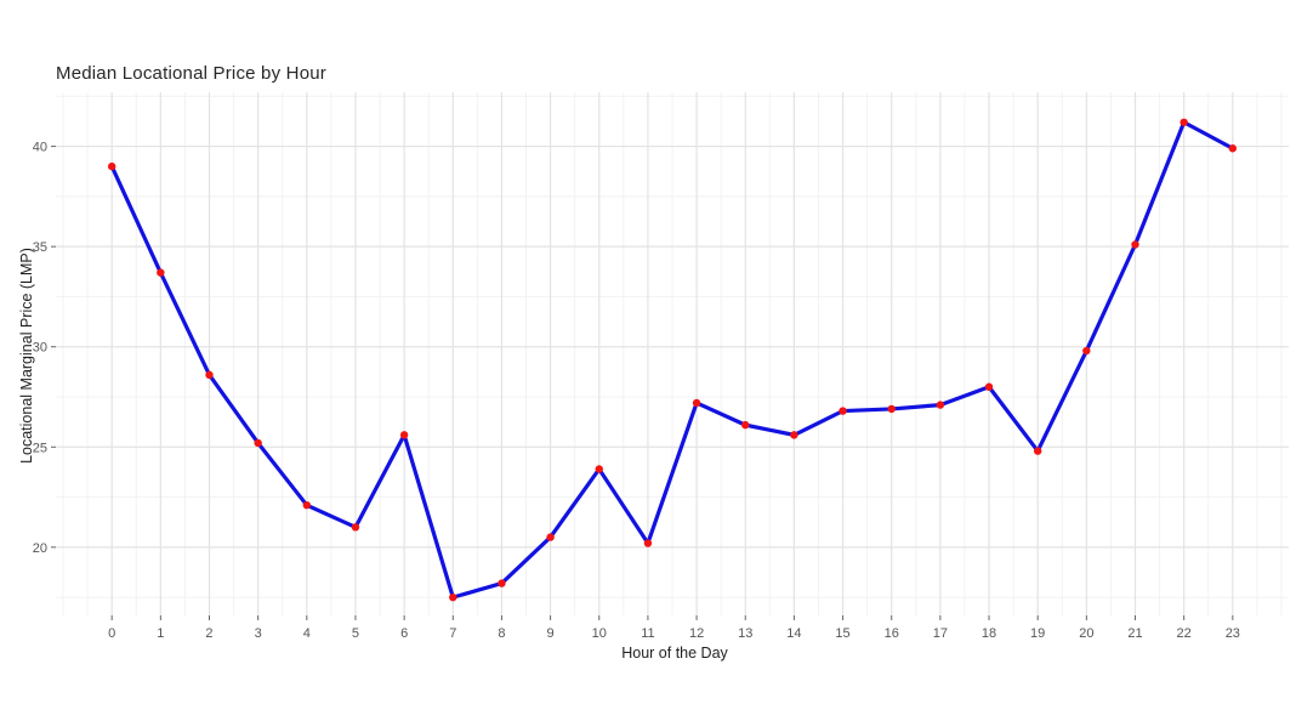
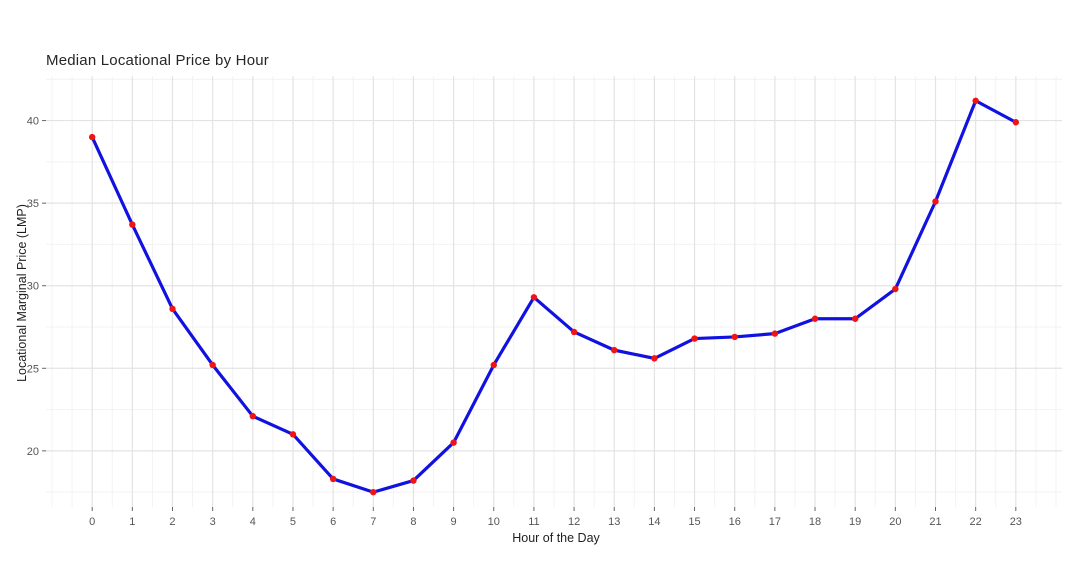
6: 25.6 -> 18.3
10: 23.9 -> 25.2
11: 20.2 -> 29.3
19: 24.8 -> 28.0
